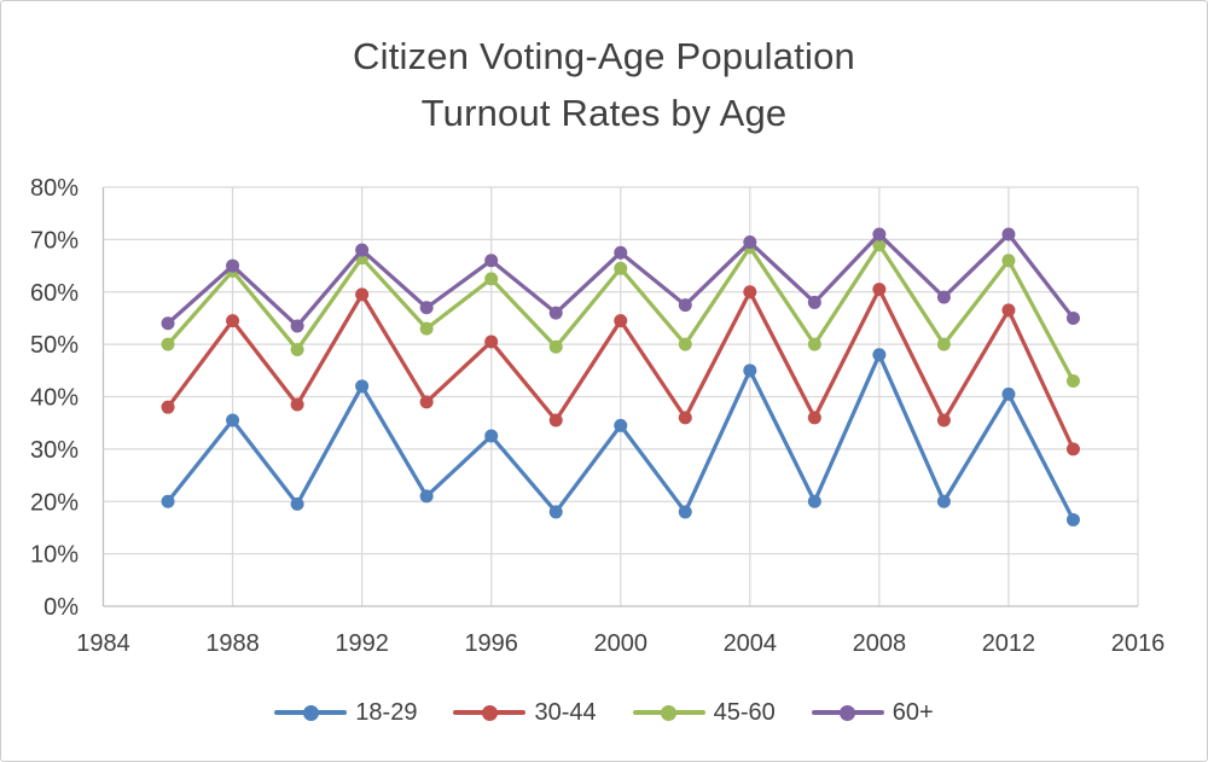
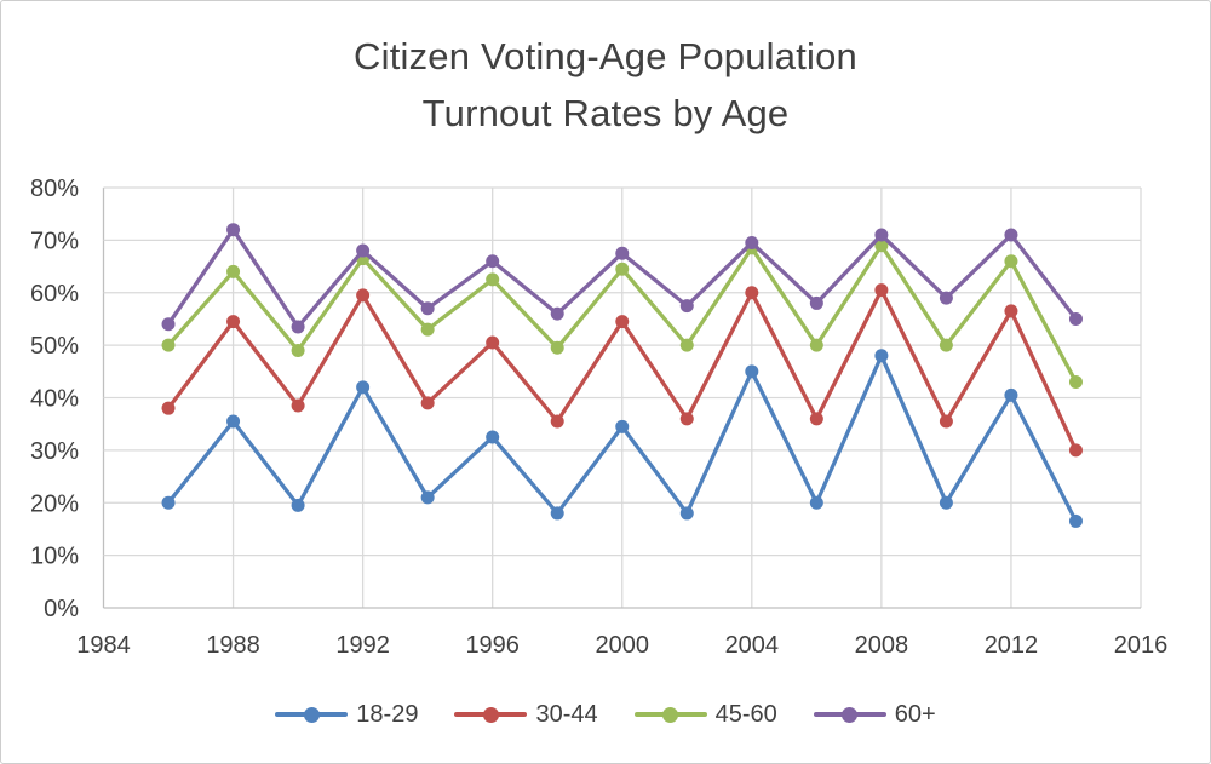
60+/1988: 65% -> 72%
